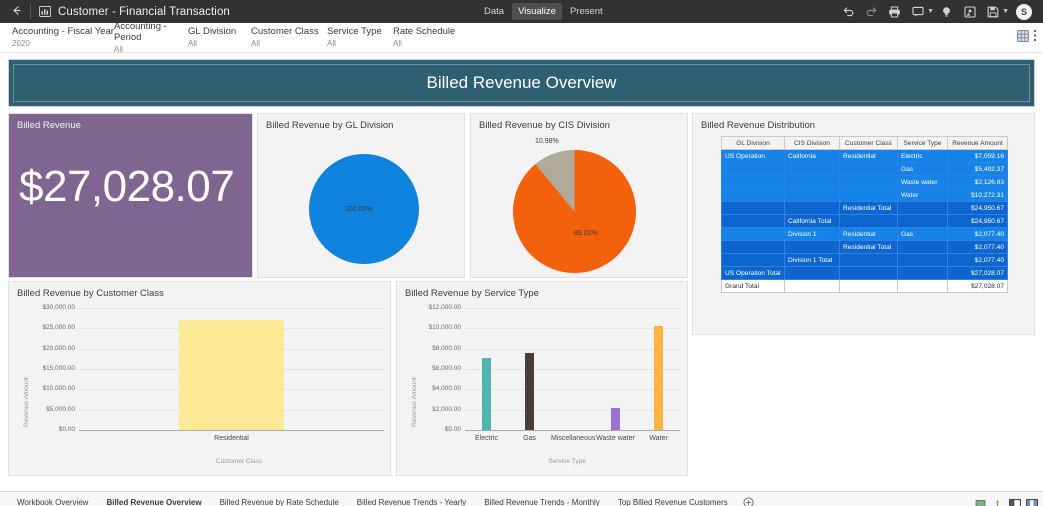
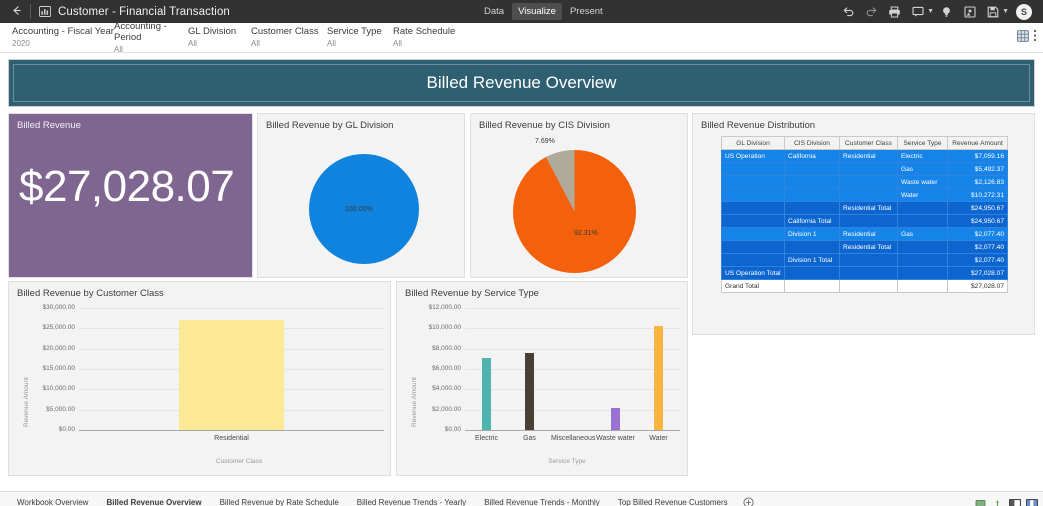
Billed Revenue by CIS Division/California: 89.02% -> 92.31%
Billed Revenue by CIS Division/Division 1: 10.98% -> 7.69%
